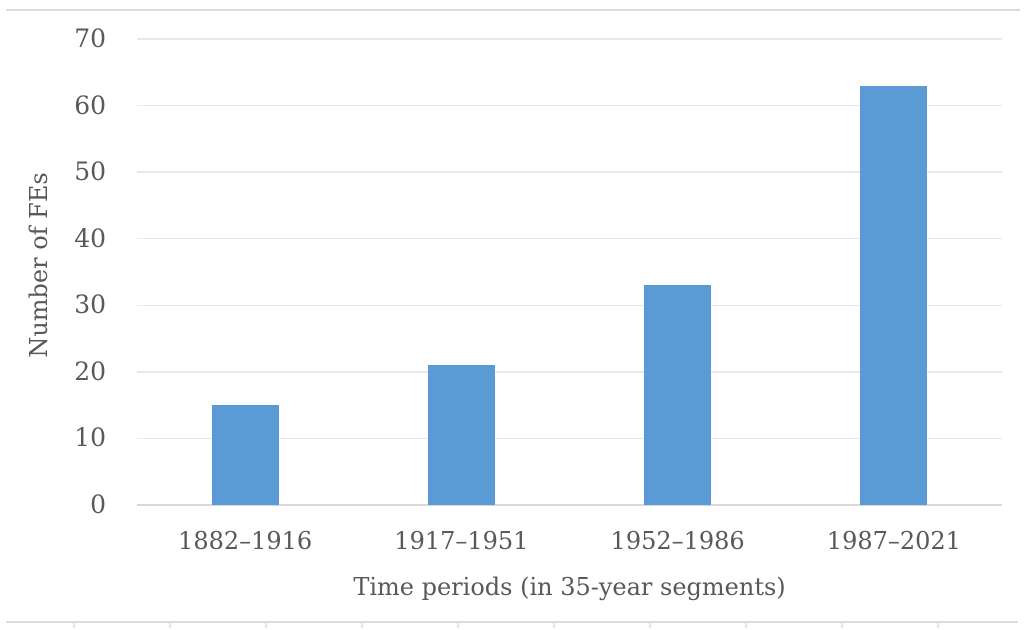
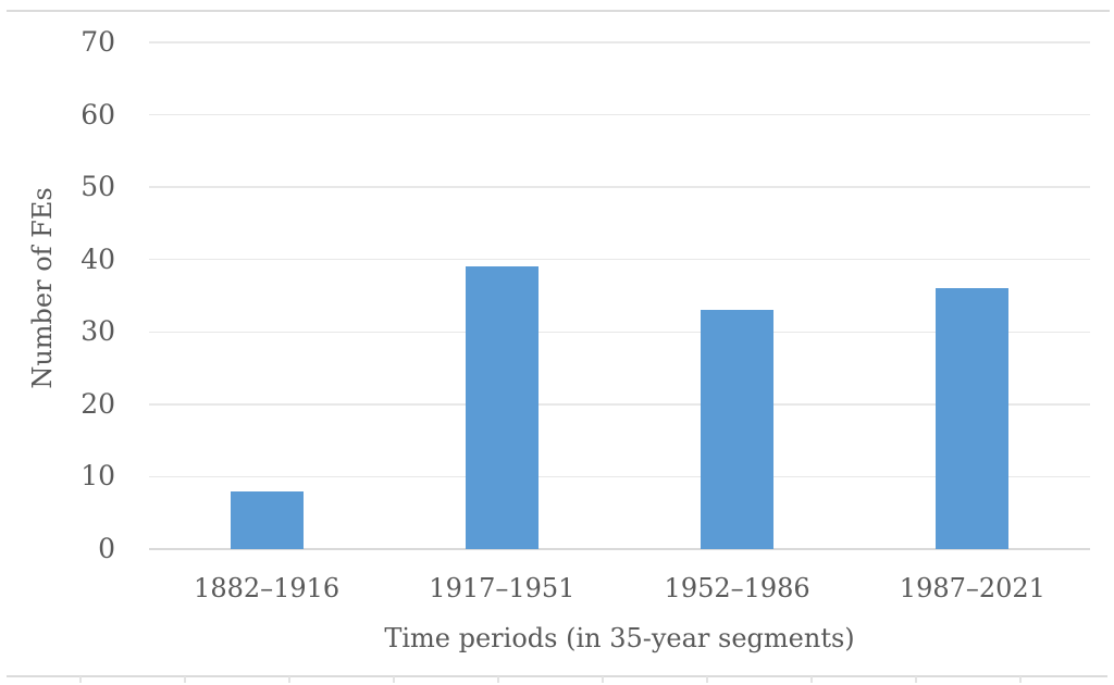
1882–1916: 15 -> 8
1917–1951: 21 -> 39
1987–2021: 63 -> 36
